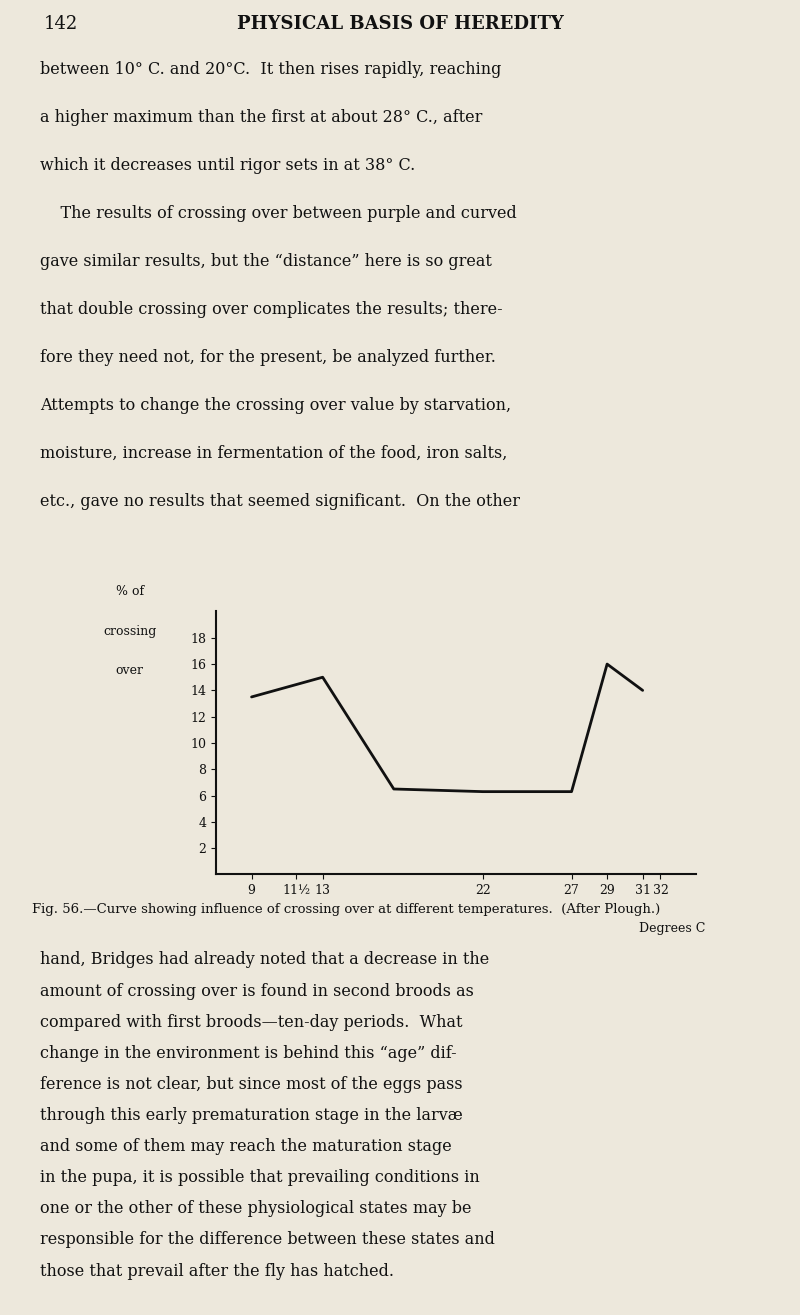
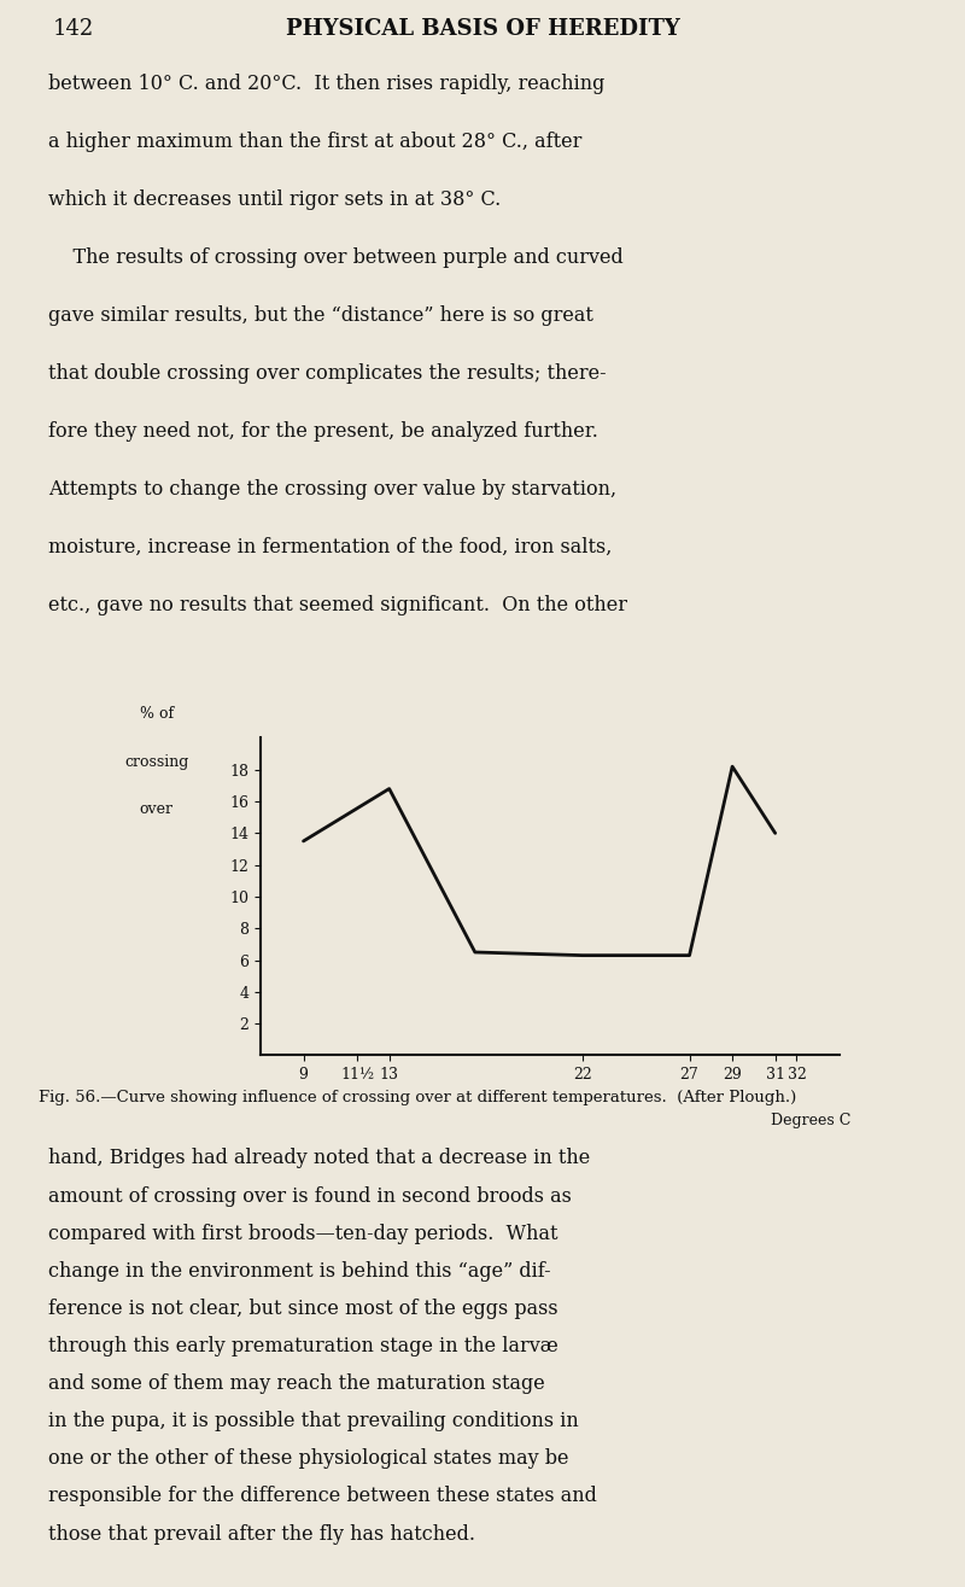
13: 15.0 -> 16.8
29: 16.0 -> 18.2
